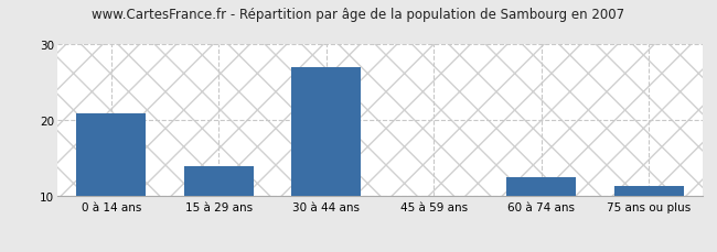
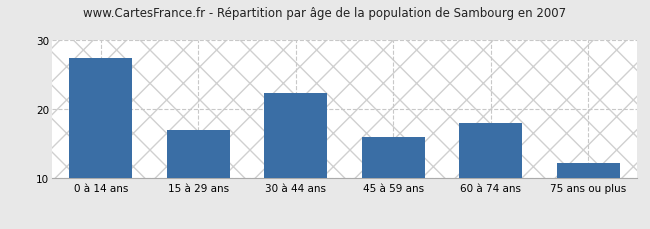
0 à 14 ans: 21.0 -> 27.4
15 à 29 ans: 14.0 -> 17.0
30 à 44 ans: 27.0 -> 22.4
45 à 59 ans: 10.1 -> 16.0
60 à 74 ans: 12.5 -> 18.0
75 ans ou plus: 11.3 -> 12.2
